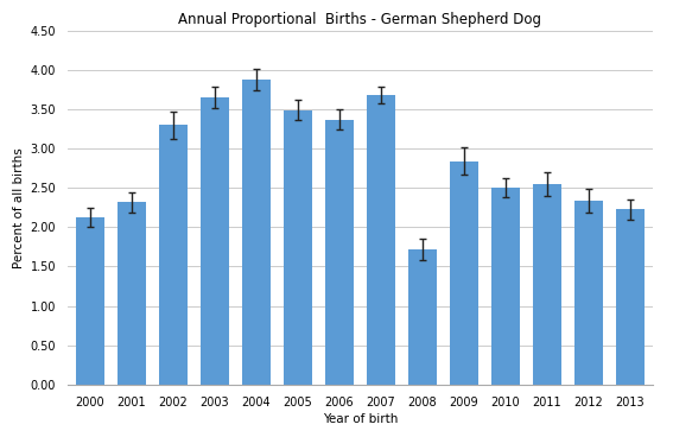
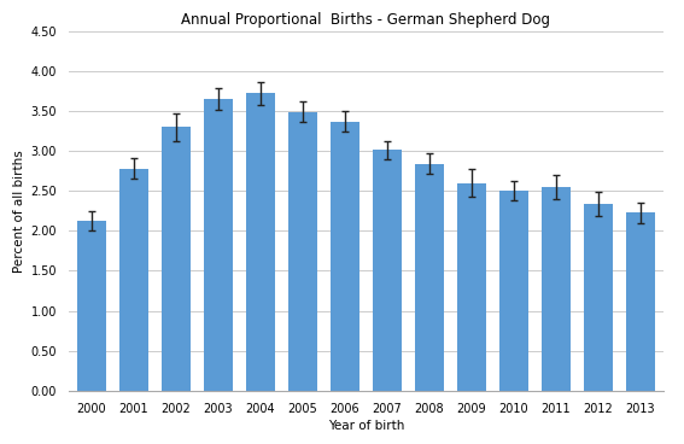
2001: 2.32 -> 2.78
2004: 3.88 -> 3.72
2007: 3.68 -> 3.01
2008: 1.72 -> 2.84
2009: 2.84 -> 2.60
